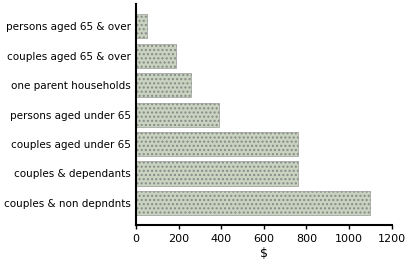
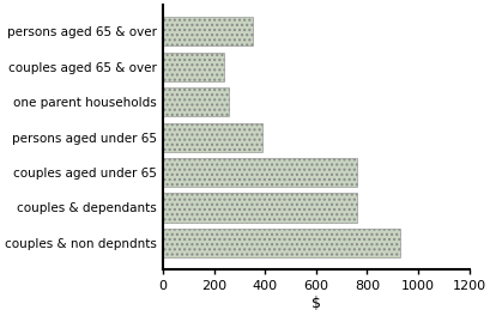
persons aged 65 & over: 50 -> 350
couples aged 65 & over: 190 -> 240
couples & non depndnts: 1100 -> 930
